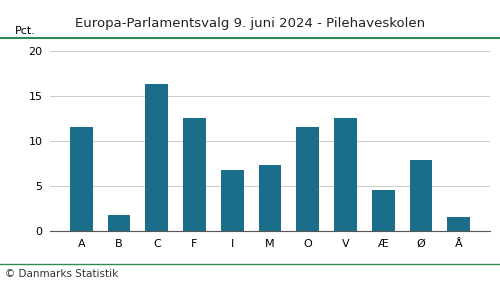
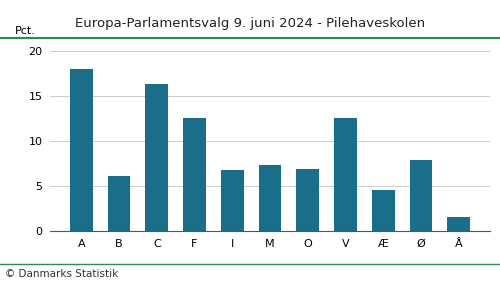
A: 11.6 -> 18.0
B: 1.8 -> 6.1
O: 11.6 -> 6.9
